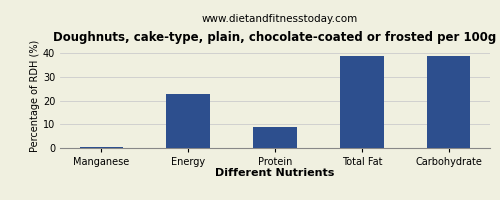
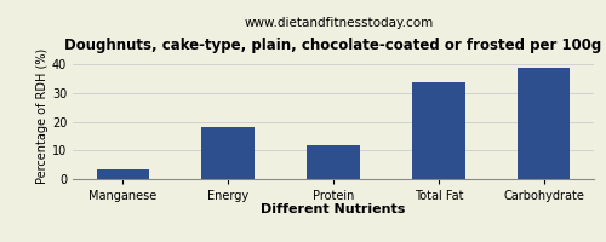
Manganese: 0.5 -> 3.5
Energy: 23.0 -> 18.0
Protein: 9.0 -> 12.0
Total Fat: 39.0 -> 34.0
